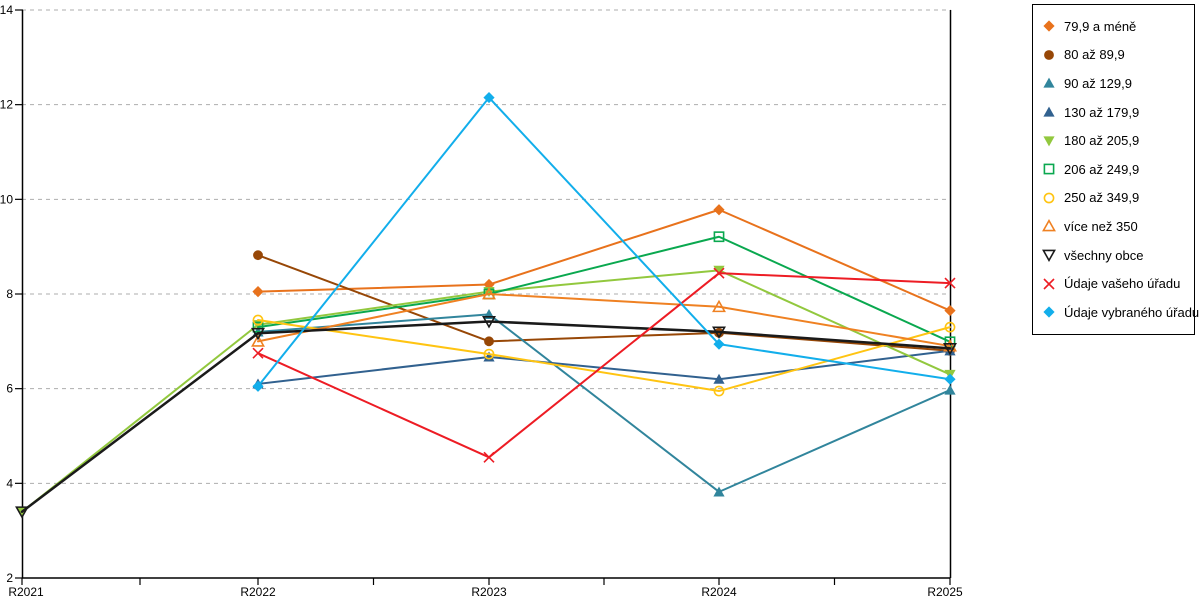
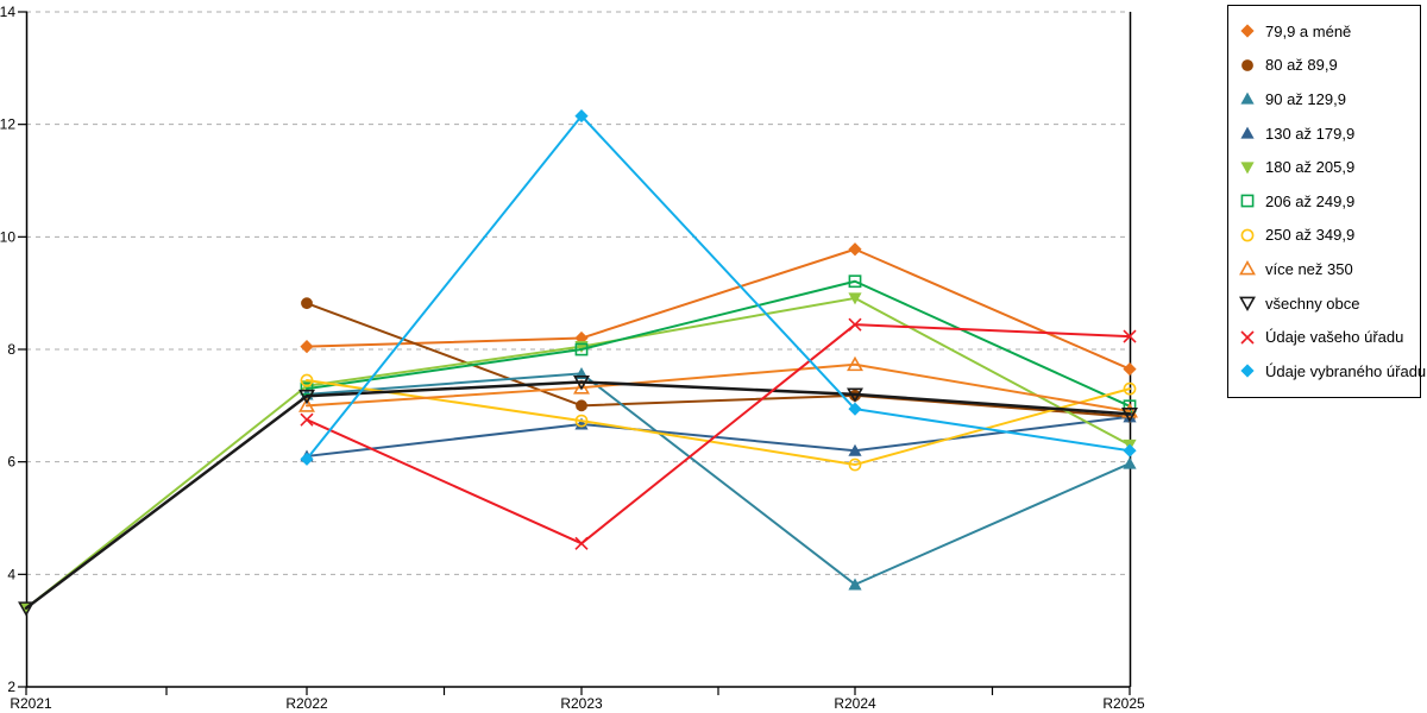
více než 350/R2023: 8.0 -> 7.3
180 až 205,9/R2024: 8.5 -> 8.9
